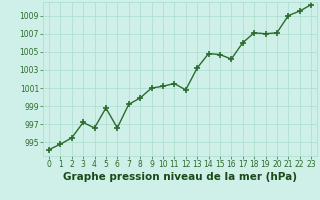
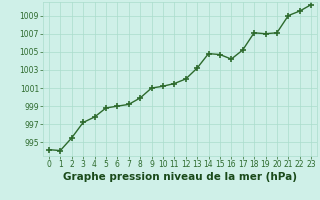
1: 994.8 -> 994.1
4: 996.6 -> 997.8
6: 996.6 -> 999.0
12: 1000.8 -> 1002.0
17: 1006.0 -> 1005.2
